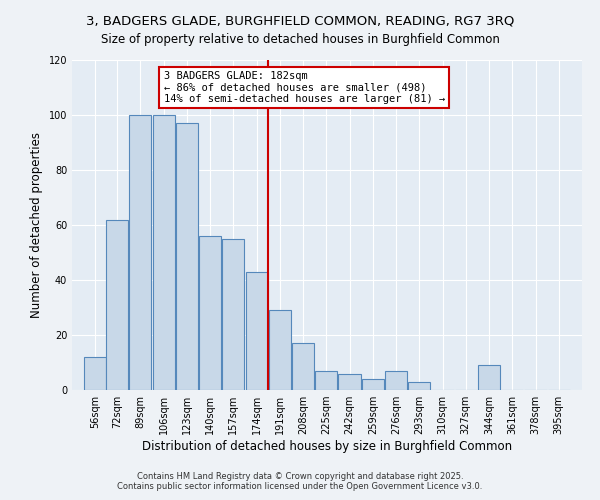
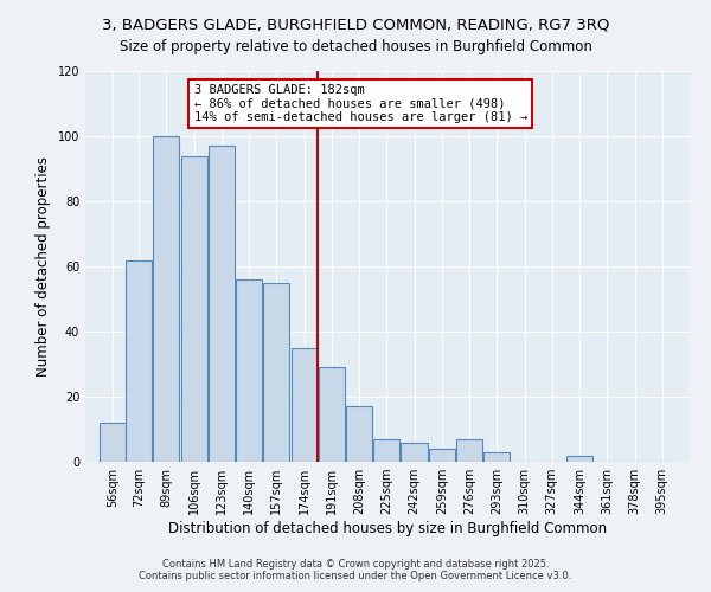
106sqm: 100 -> 94
174sqm: 43 -> 35
344sqm: 9 -> 2
